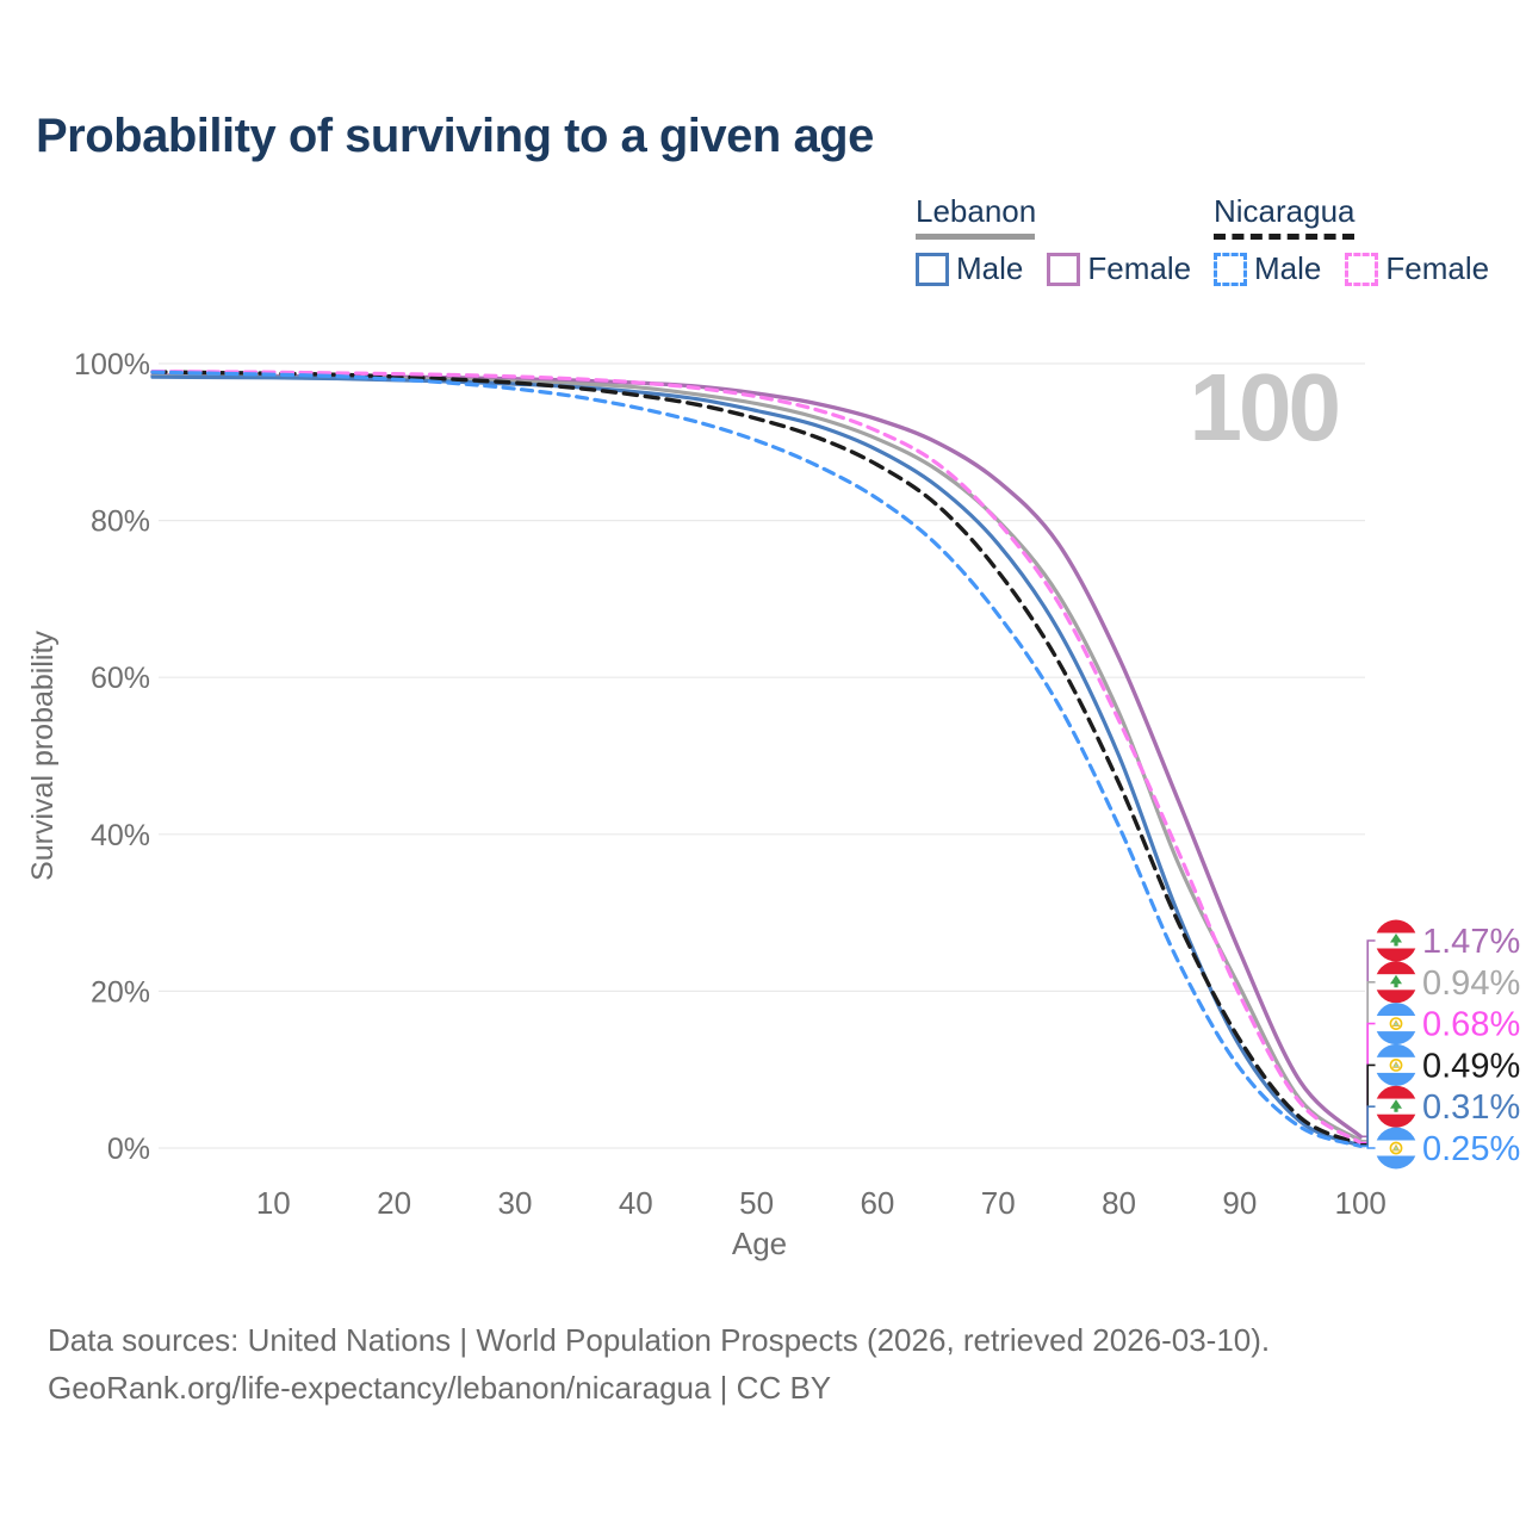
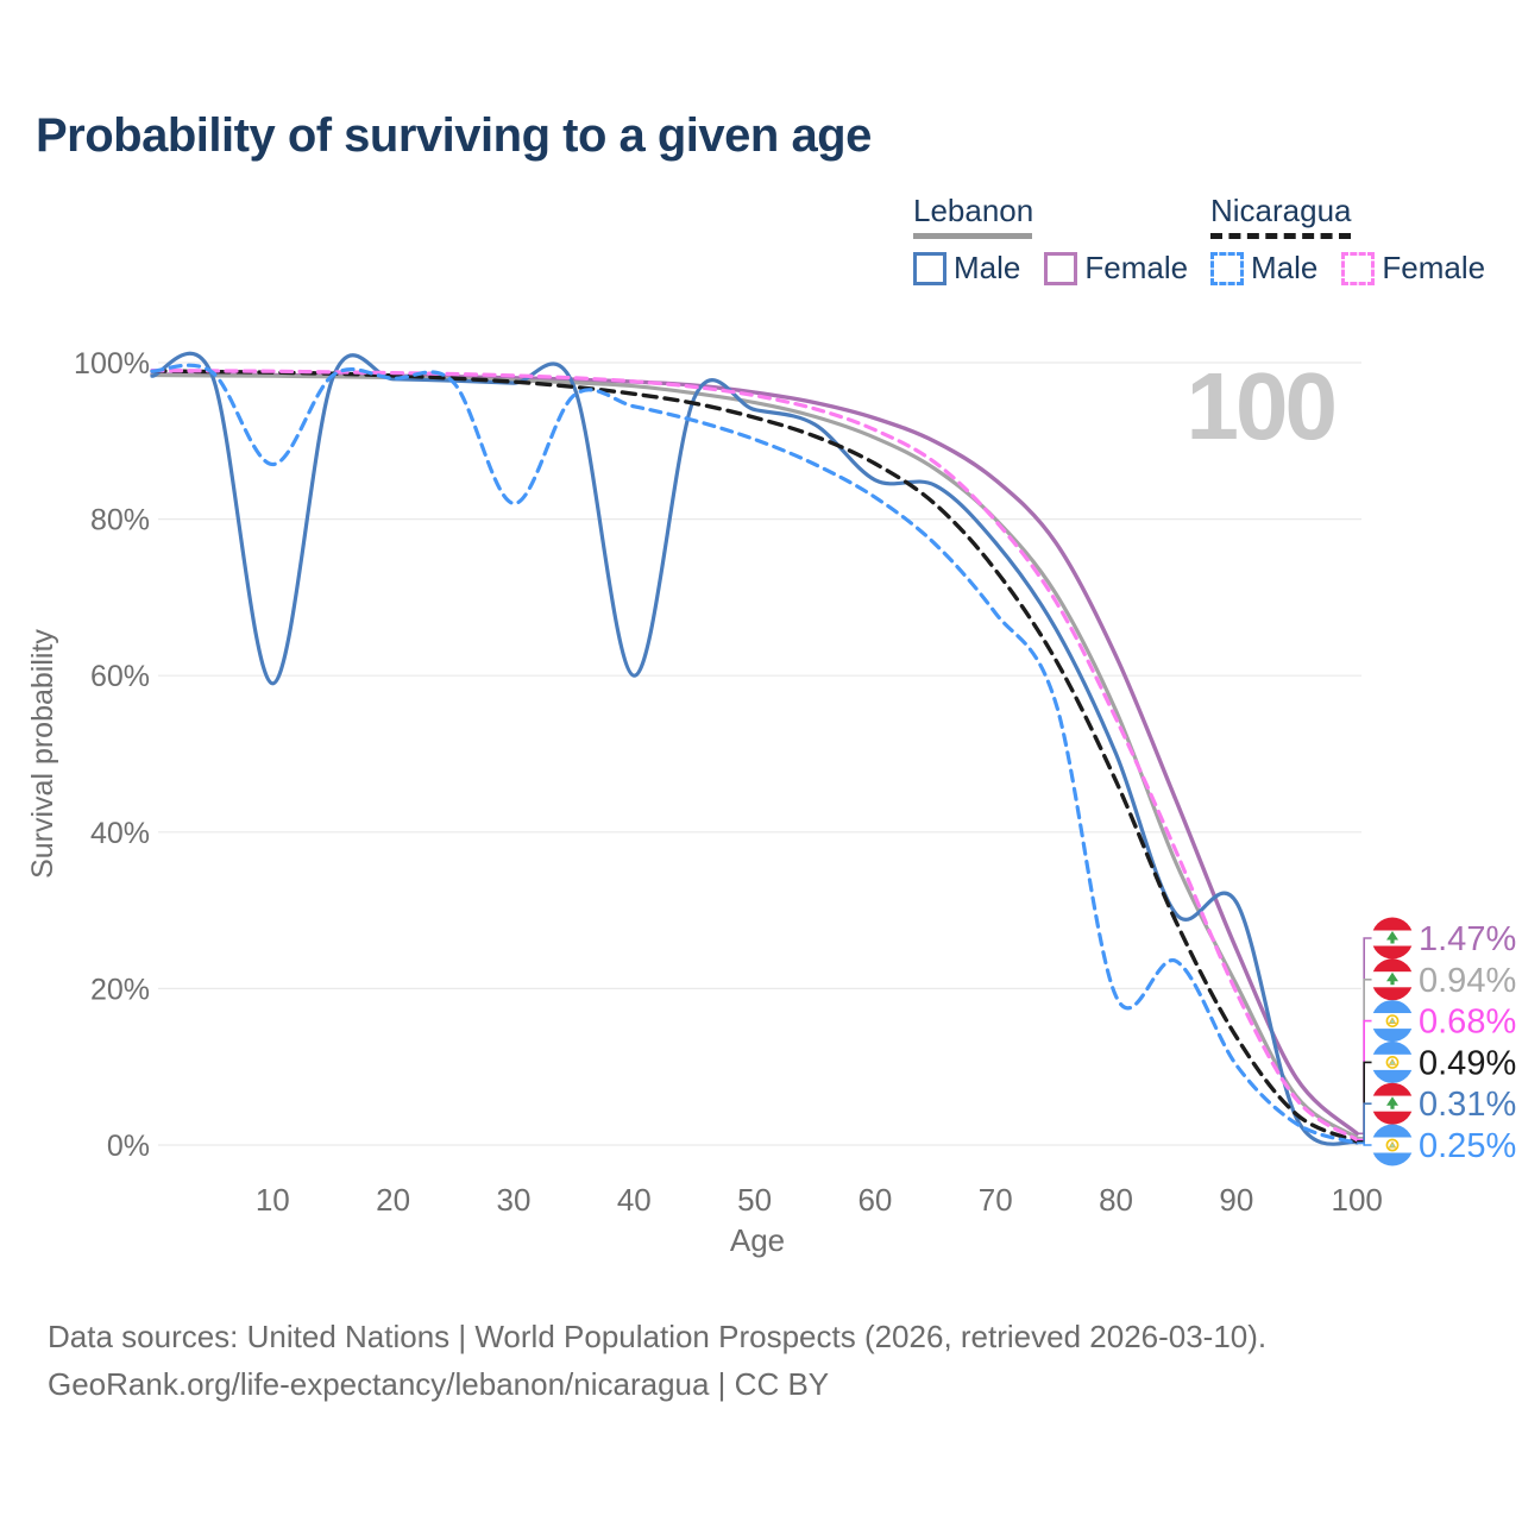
Lebanon Male/10: 98% -> 59%
Nicaragua Male/10: 99% -> 87%
Nicaragua Male/30: 97% -> 82%
Lebanon Male/40: 96% -> 60%
Lebanon Male/60: 89% -> 85%
Nicaragua Male/80: 41% -> 19%
Lebanon Male/90: 13% -> 31%
